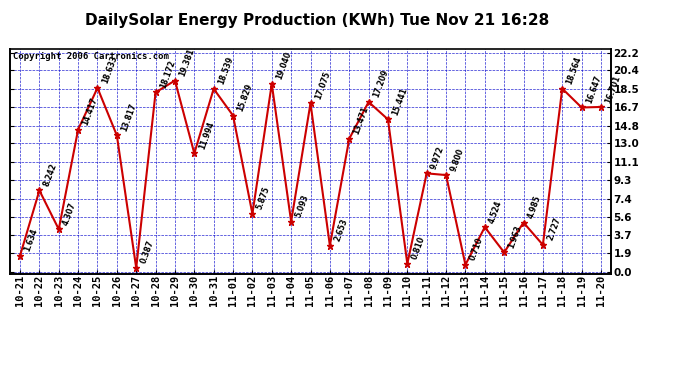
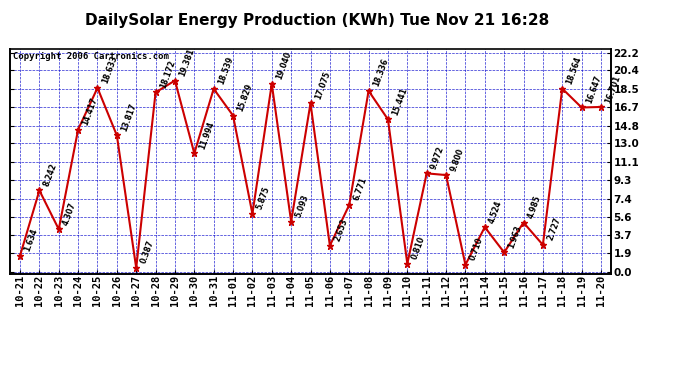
11-07: 13.471 -> 6.771
11-08: 17.209 -> 18.336
